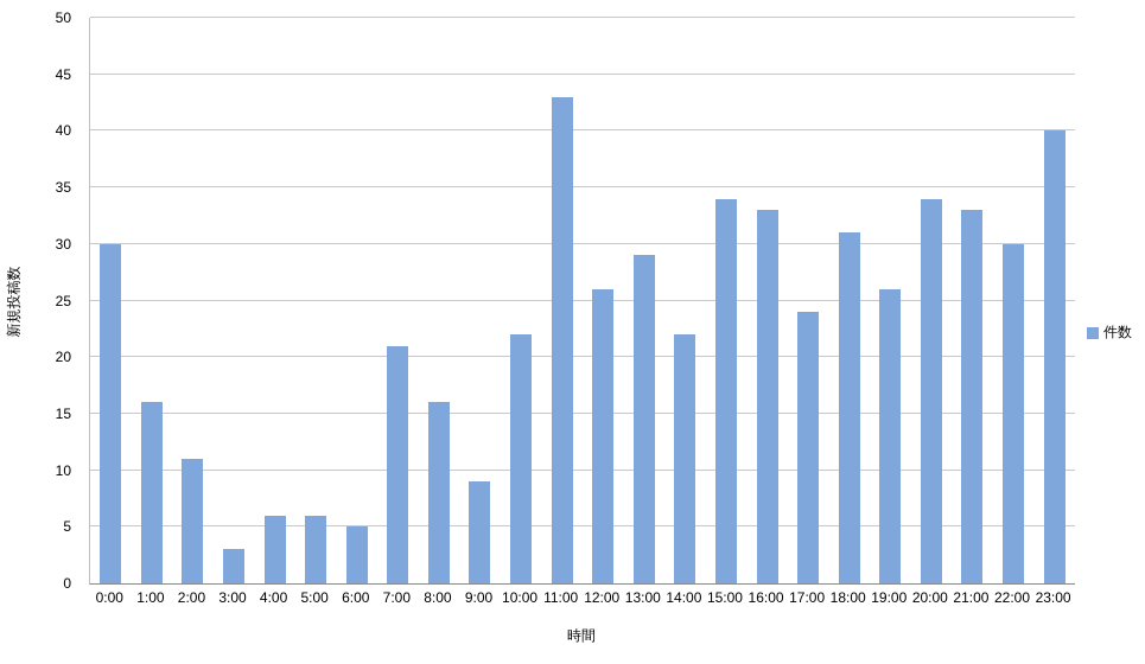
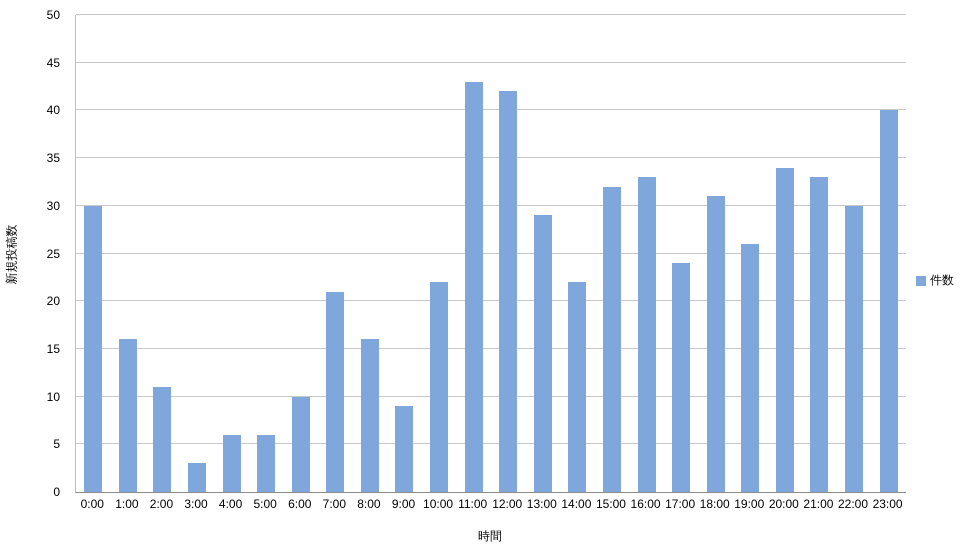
6:00: 5 -> 10
12:00: 26 -> 42
15:00: 34 -> 32
